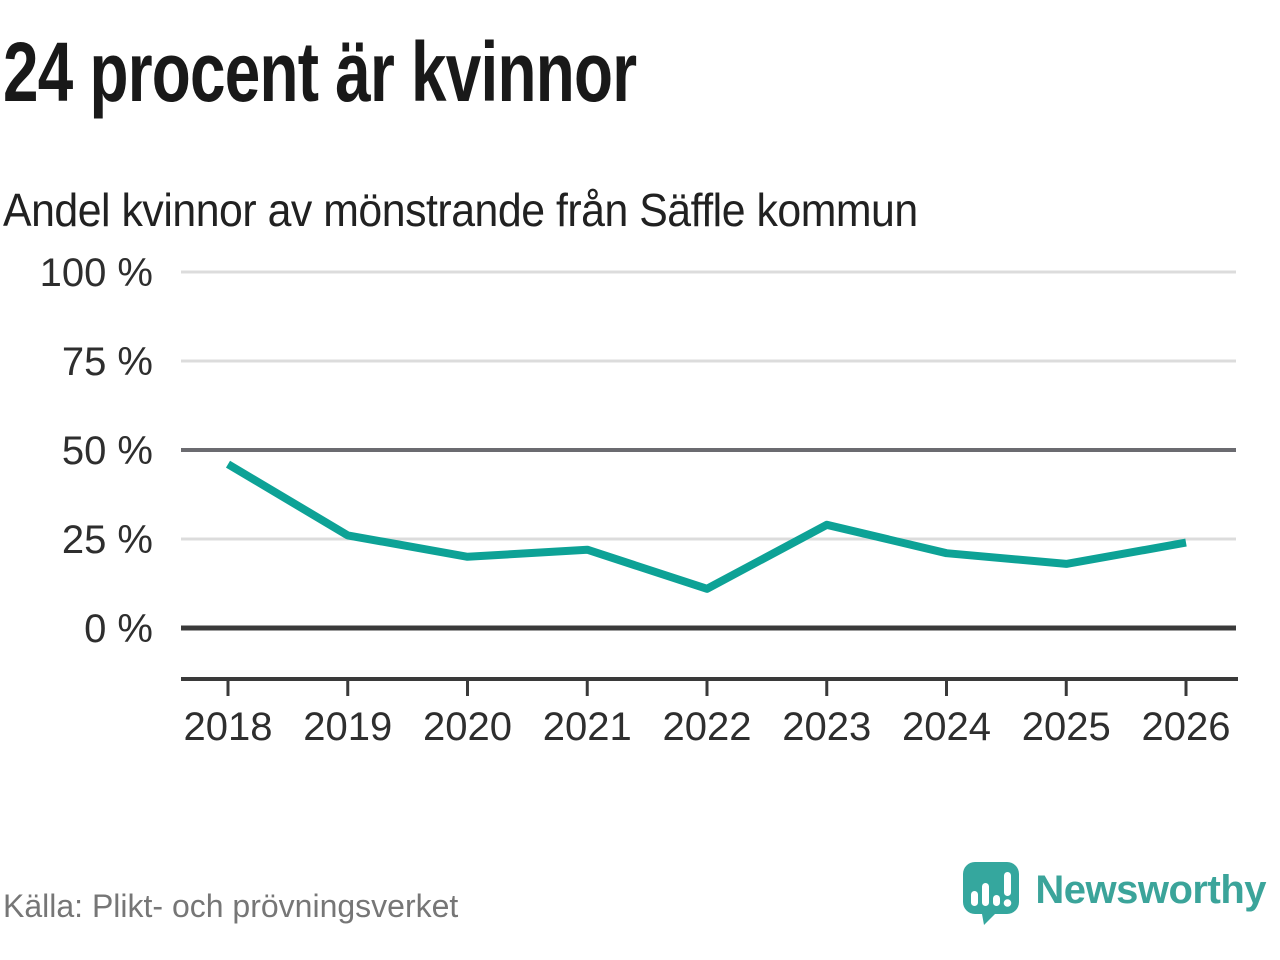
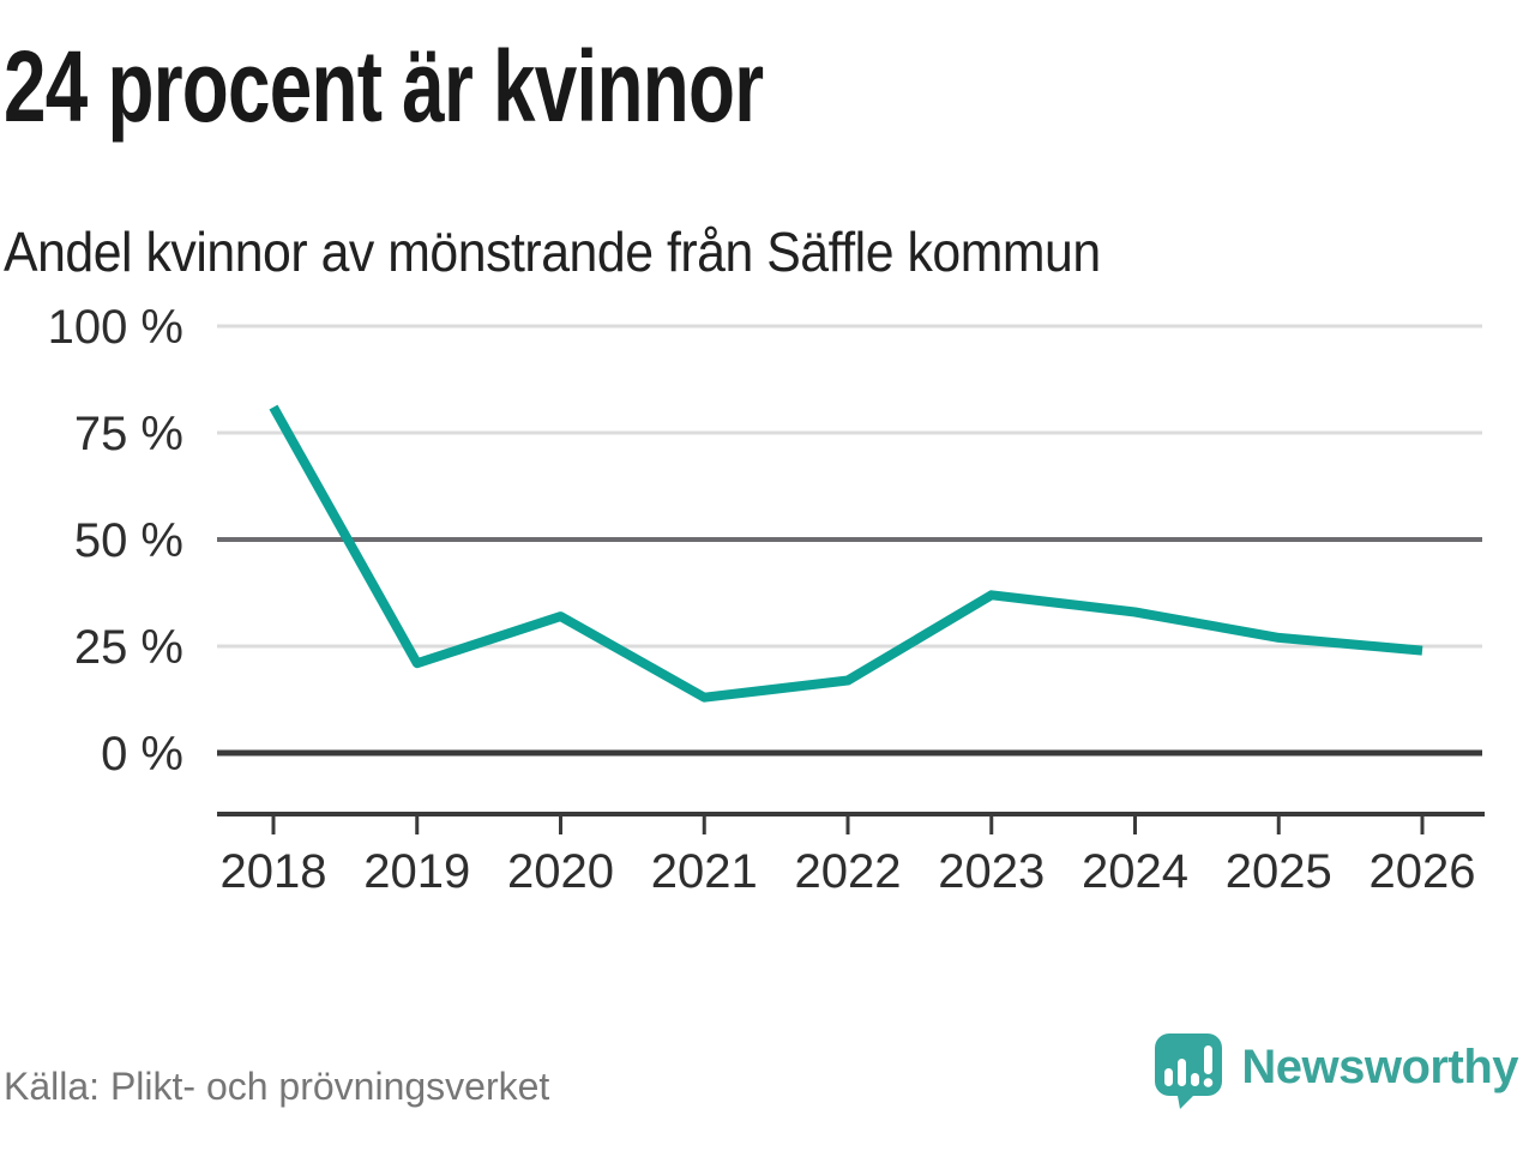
2018: 46% -> 81%
2019: 26% -> 21%
2020: 20% -> 32%
2021: 22% -> 13%
2022: 11% -> 17%
2023: 29% -> 37%
2024: 21% -> 33%
2025: 18% -> 27%
